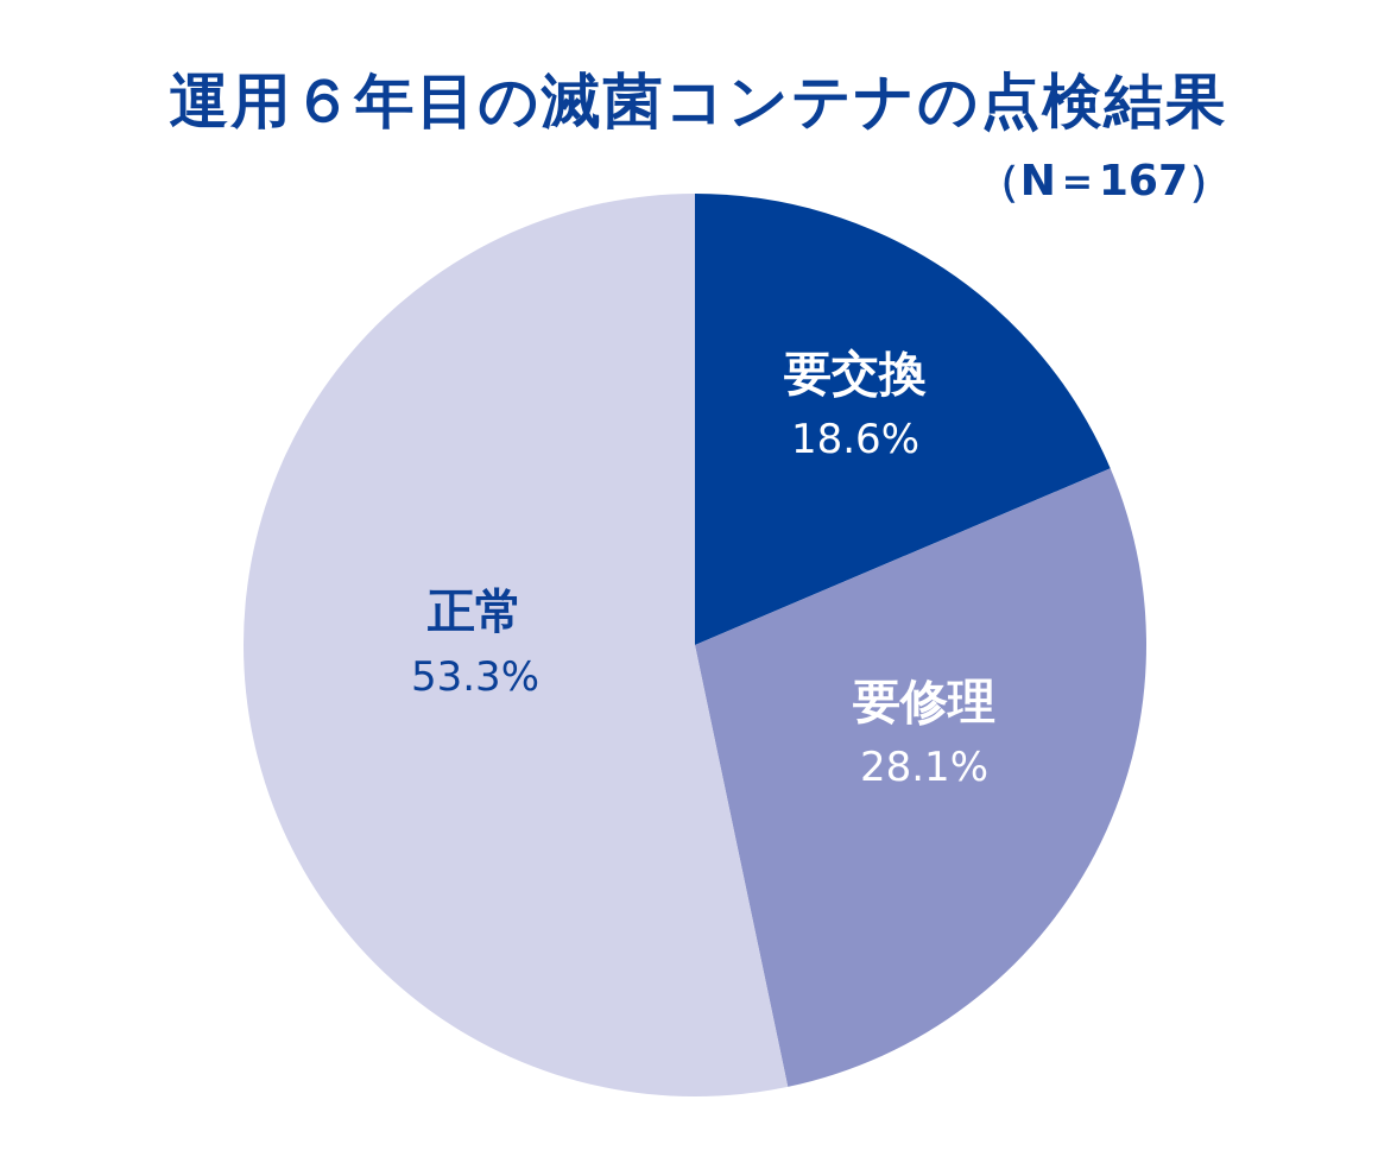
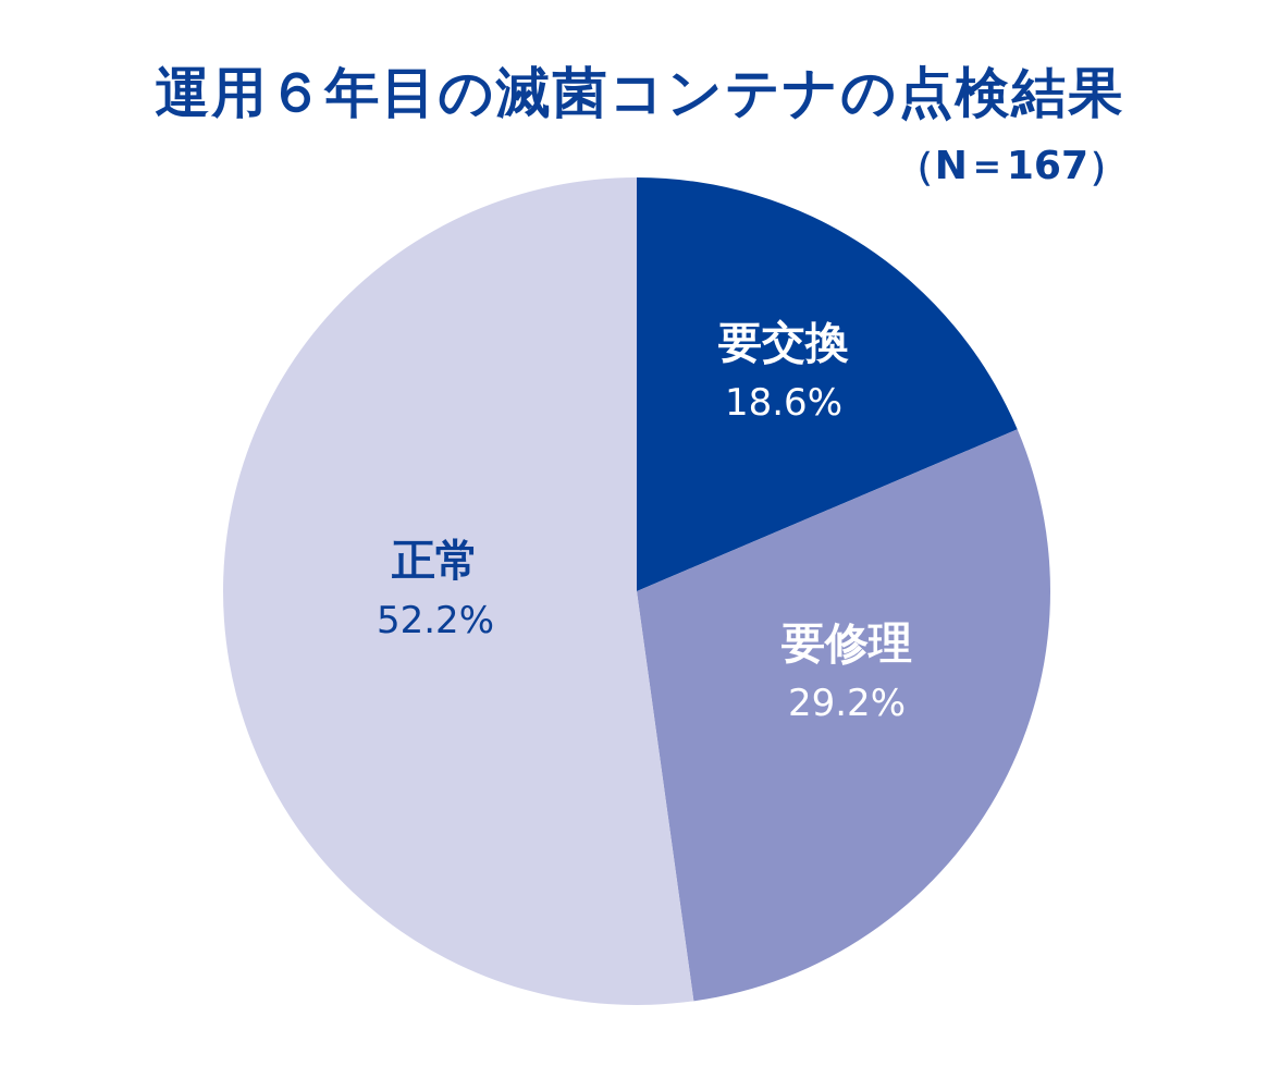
要修理: 28.1% -> 29.2%
正常: 53.3% -> 52.2%
